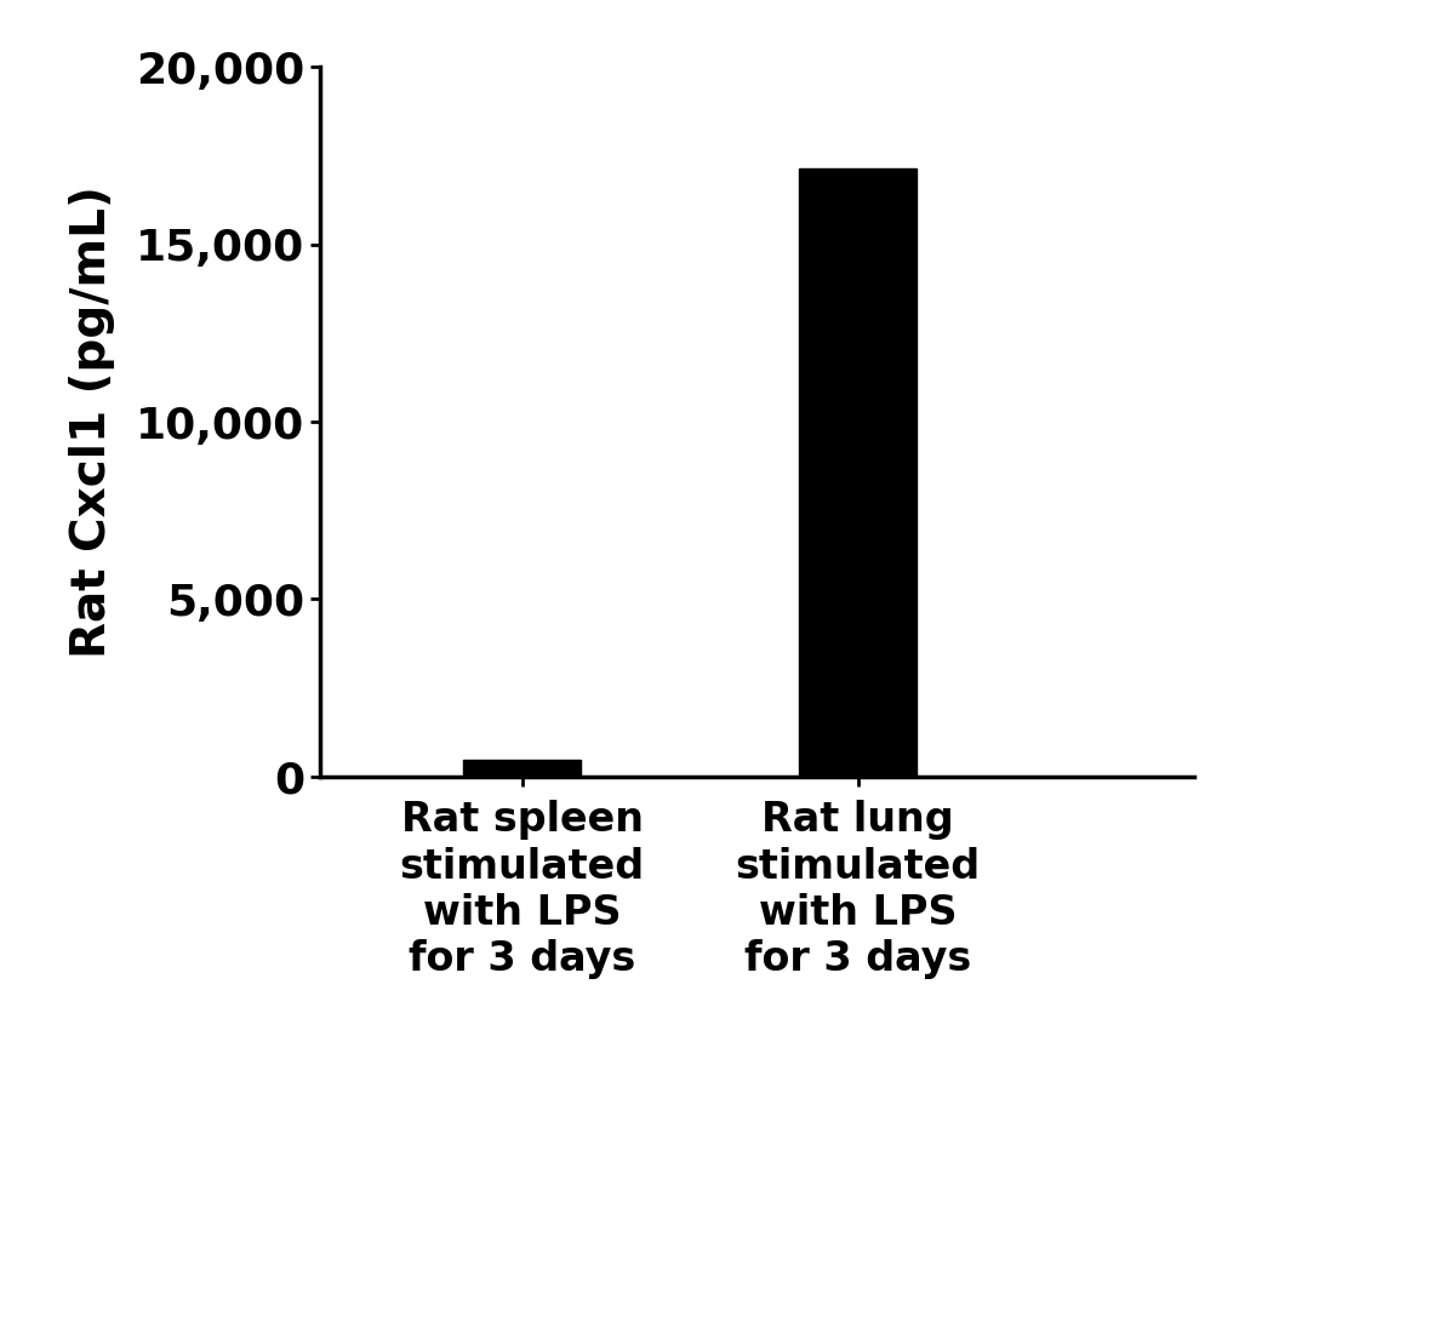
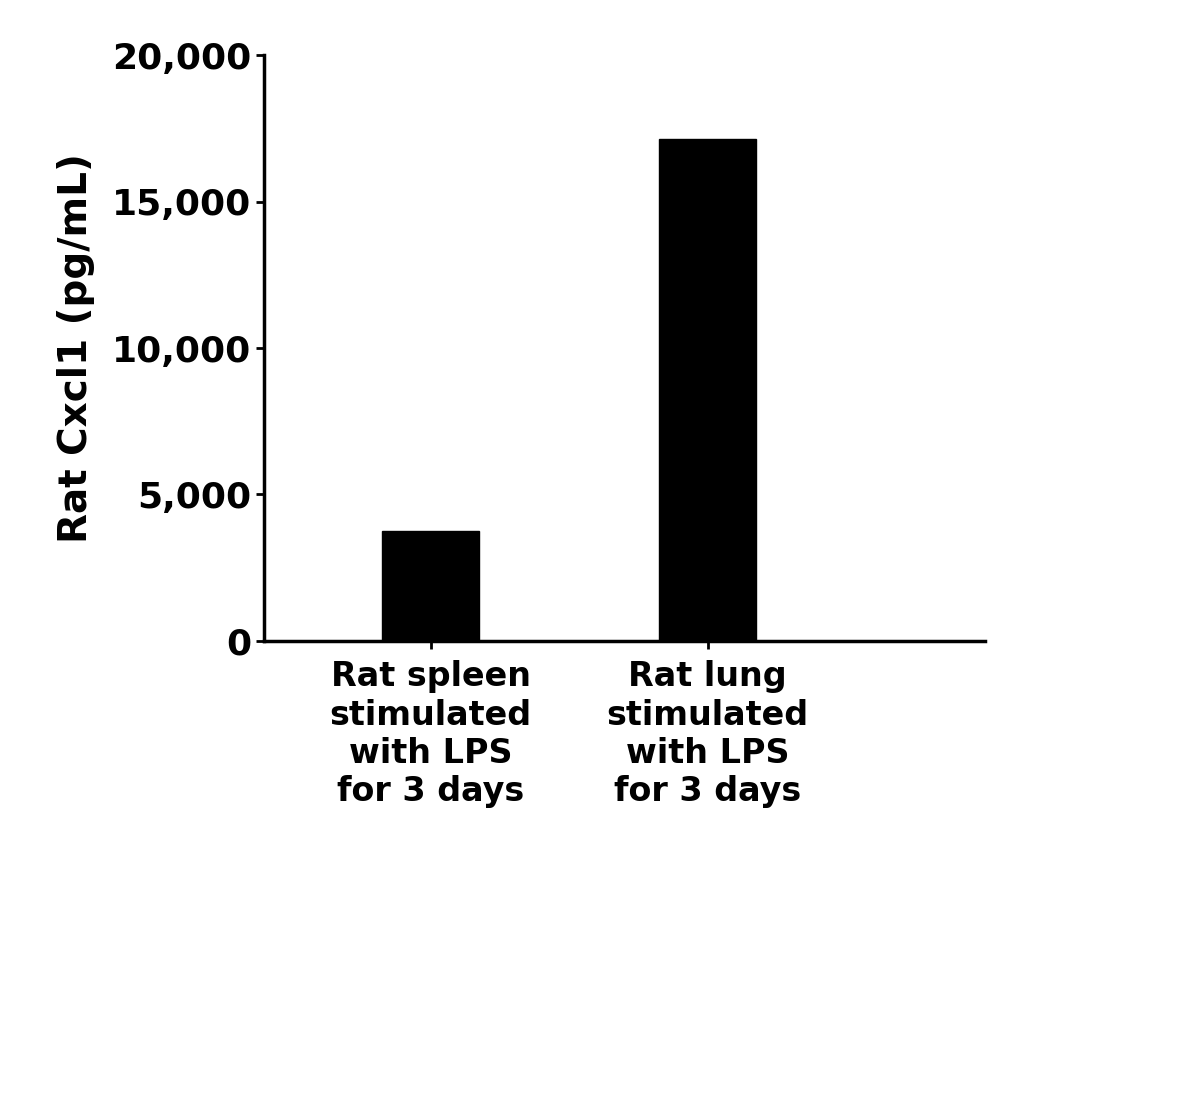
Rat spleen stimulated with LPS for 3 days: 470 -> 3,750
